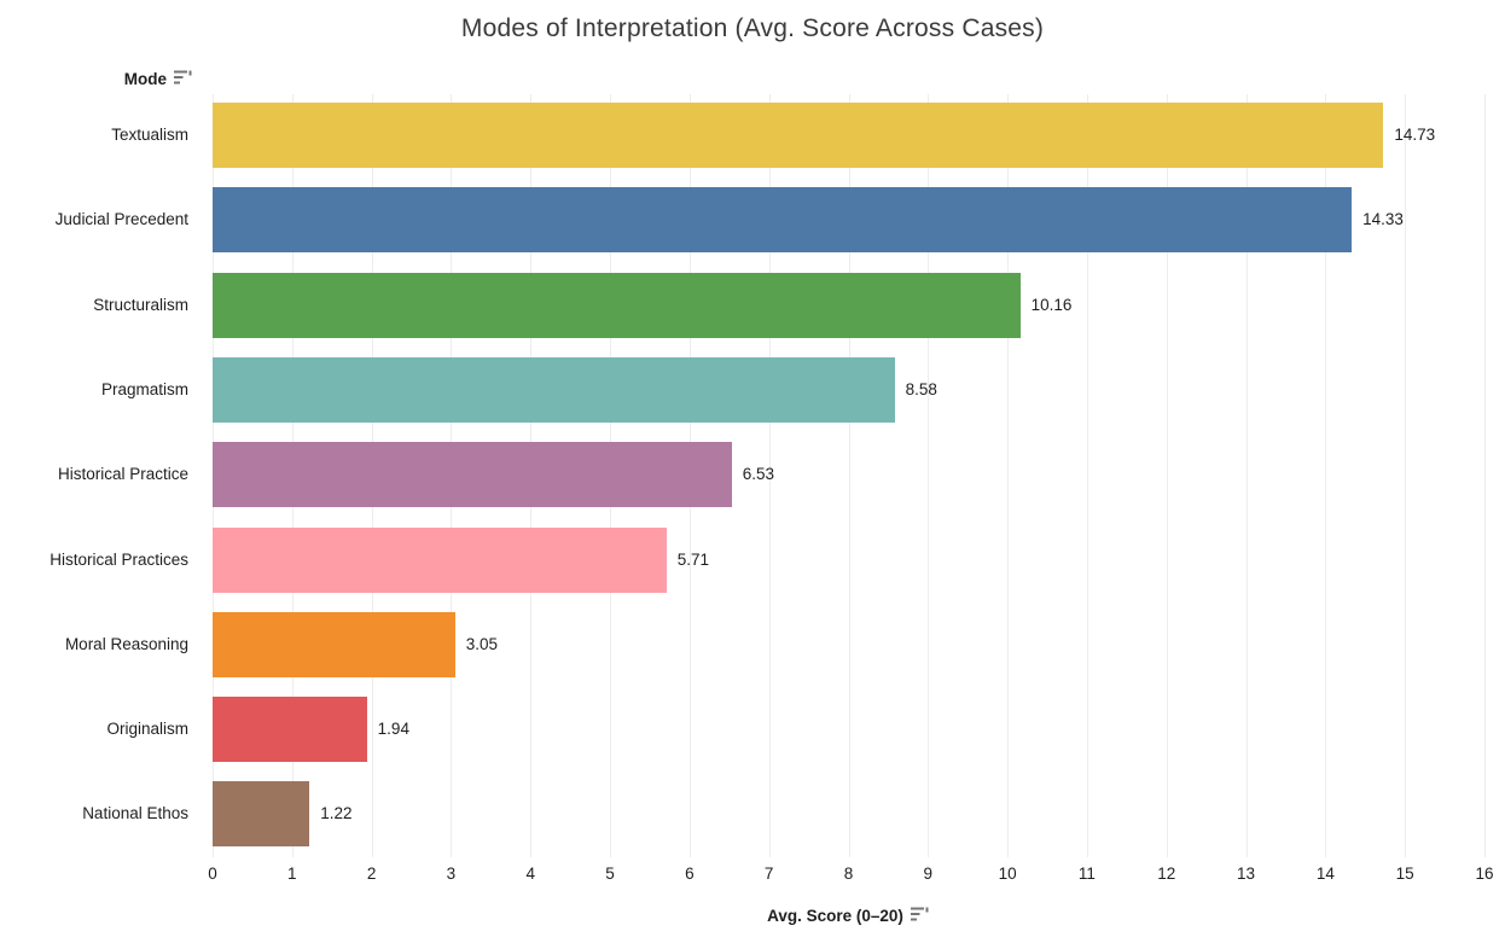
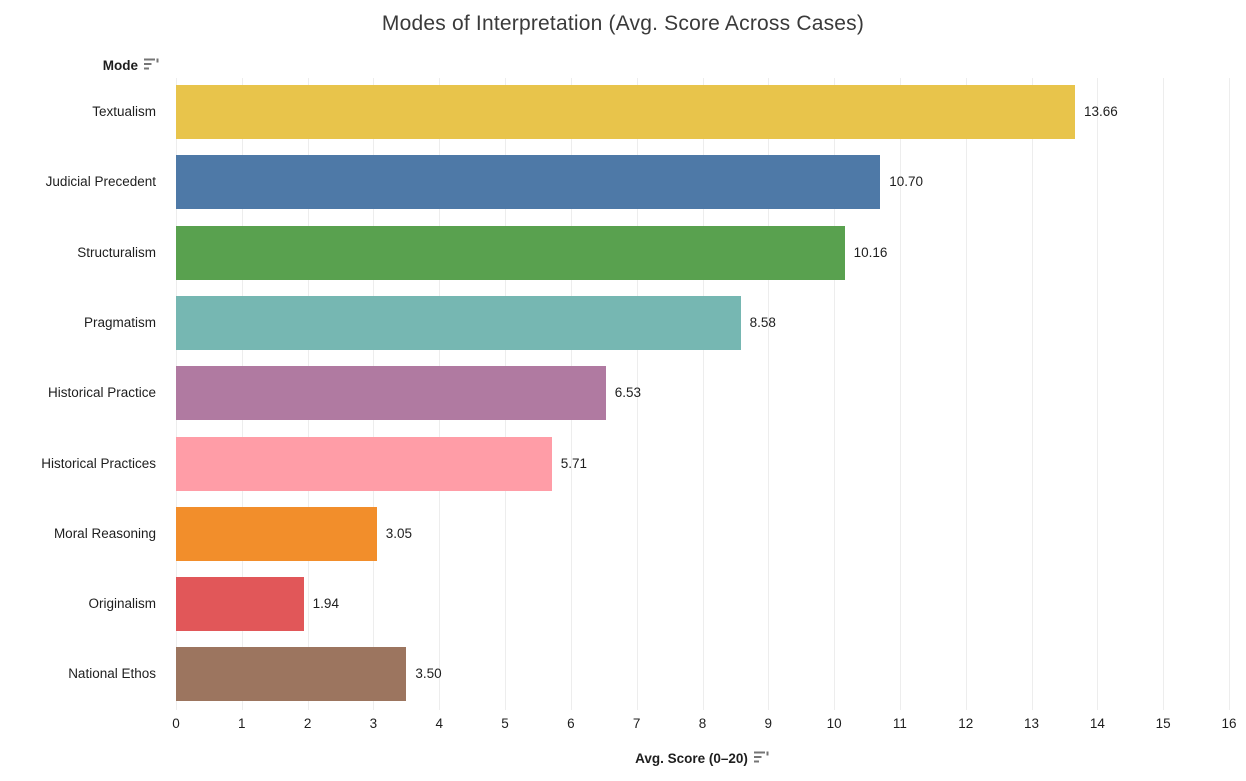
Textualism: 14.73 -> 13.66
Judicial Precedent: 14.33 -> 10.70
National Ethos: 1.22 -> 3.50
